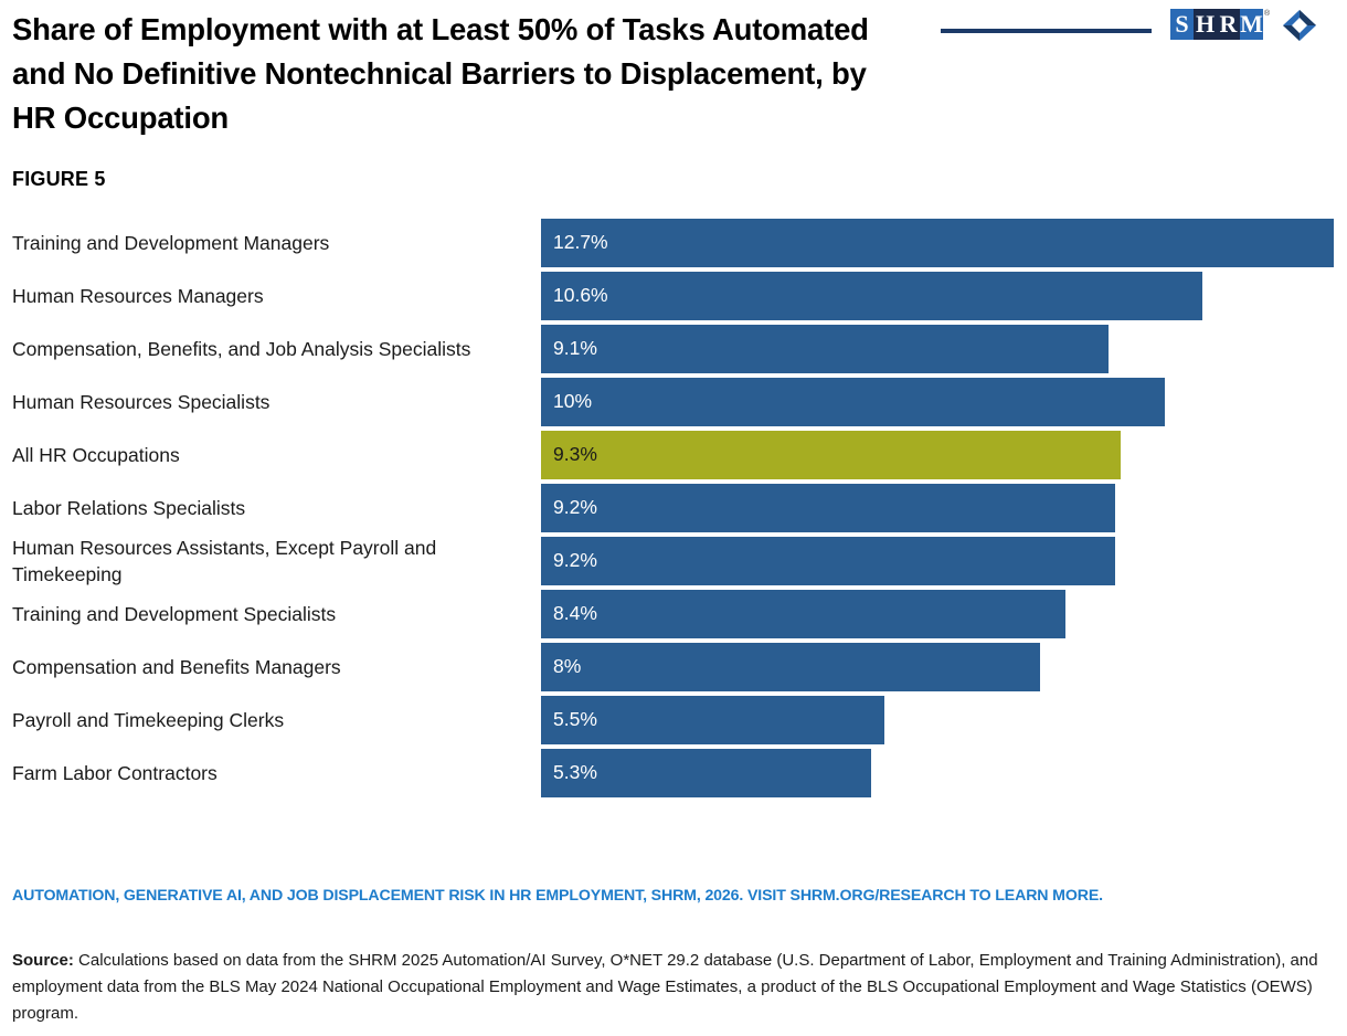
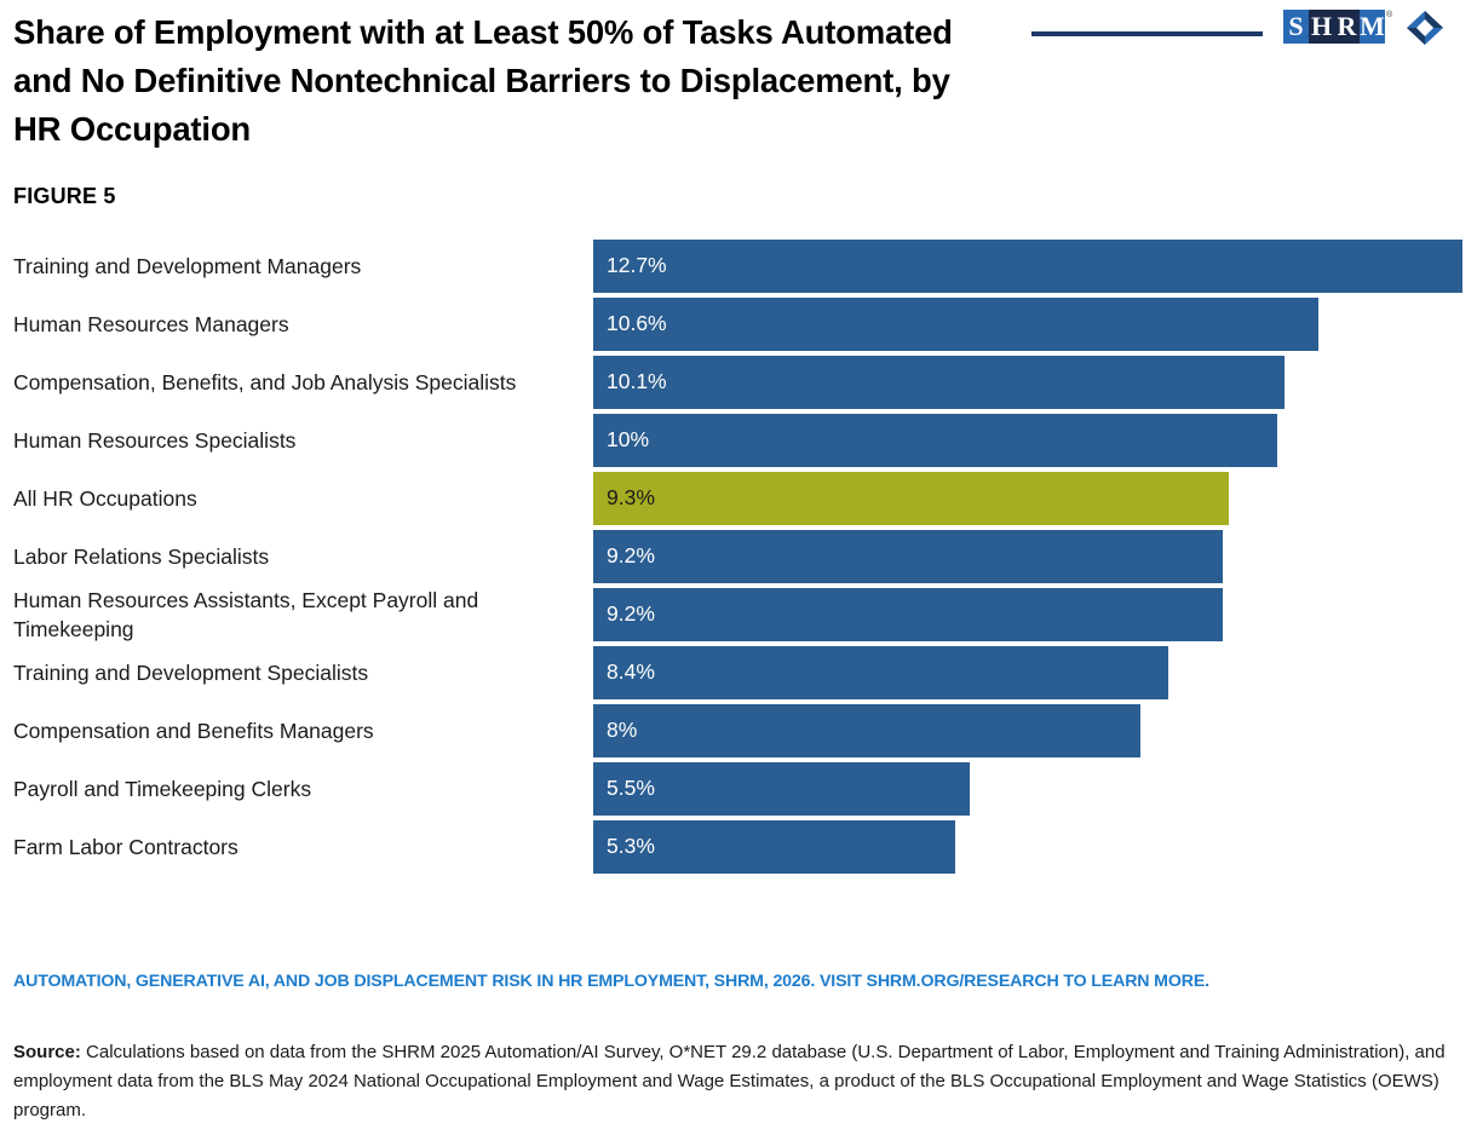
Compensation, Benefits, and Job Analysis Specialists: 9.1% -> 10.1%
